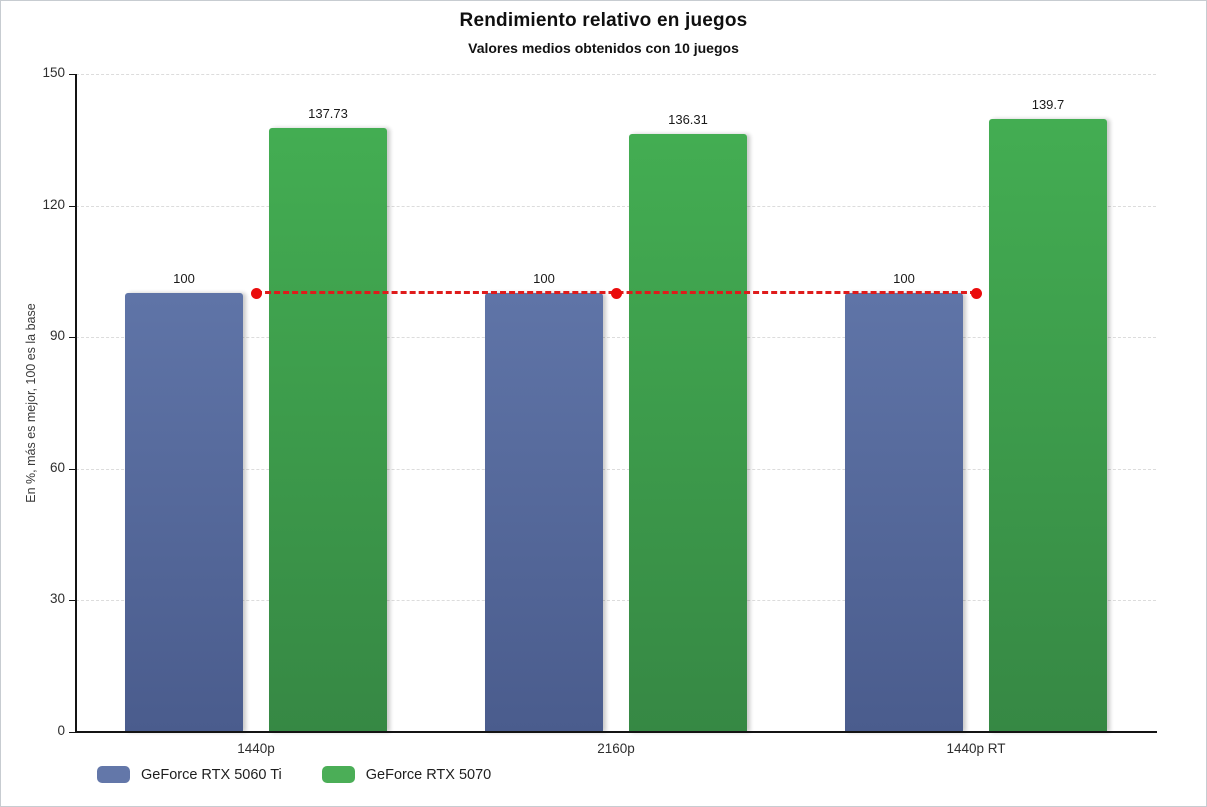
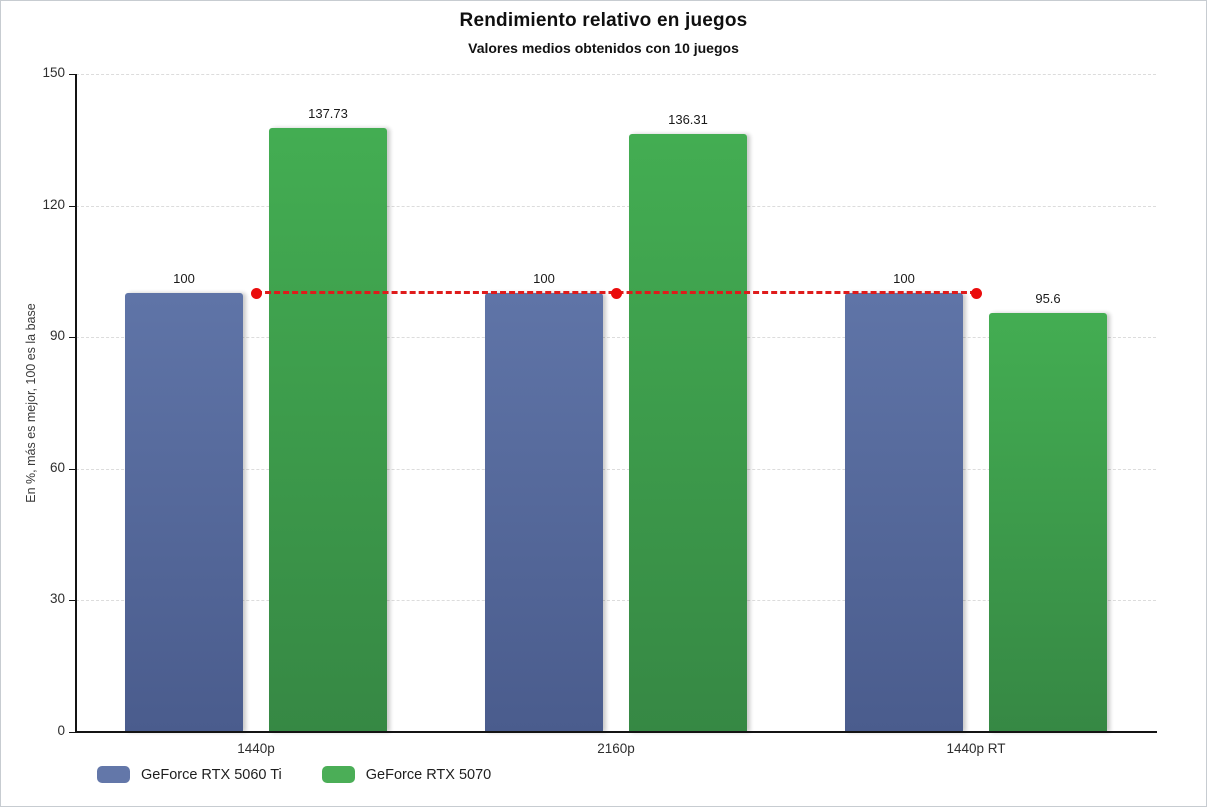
GeForce RTX 5070/1440p RT: 139.7 -> 95.6
